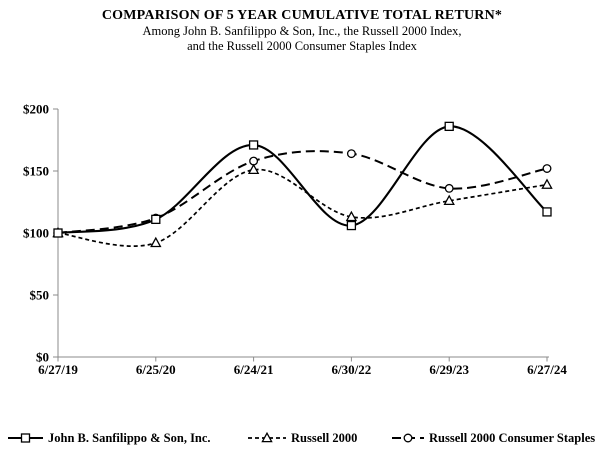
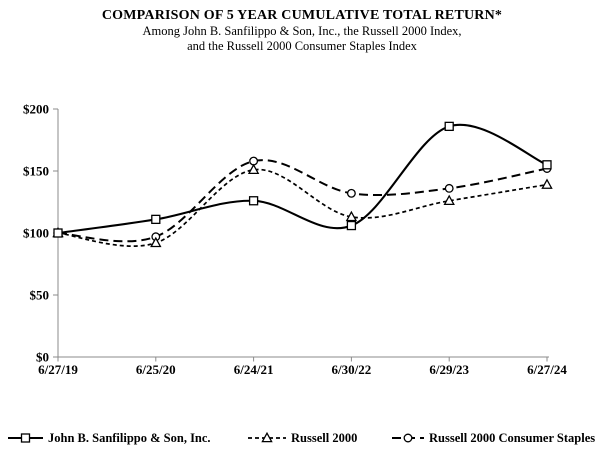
Russell 2000 Consumer Staples/6/25/20: $112 -> $97
John B. Sanfilippo & Son, Inc./6/24/21: $171 -> $126
Russell 2000 Consumer Staples/6/30/22: $164 -> $132
John B. Sanfilippo & Son, Inc./6/27/24: $117 -> $155
